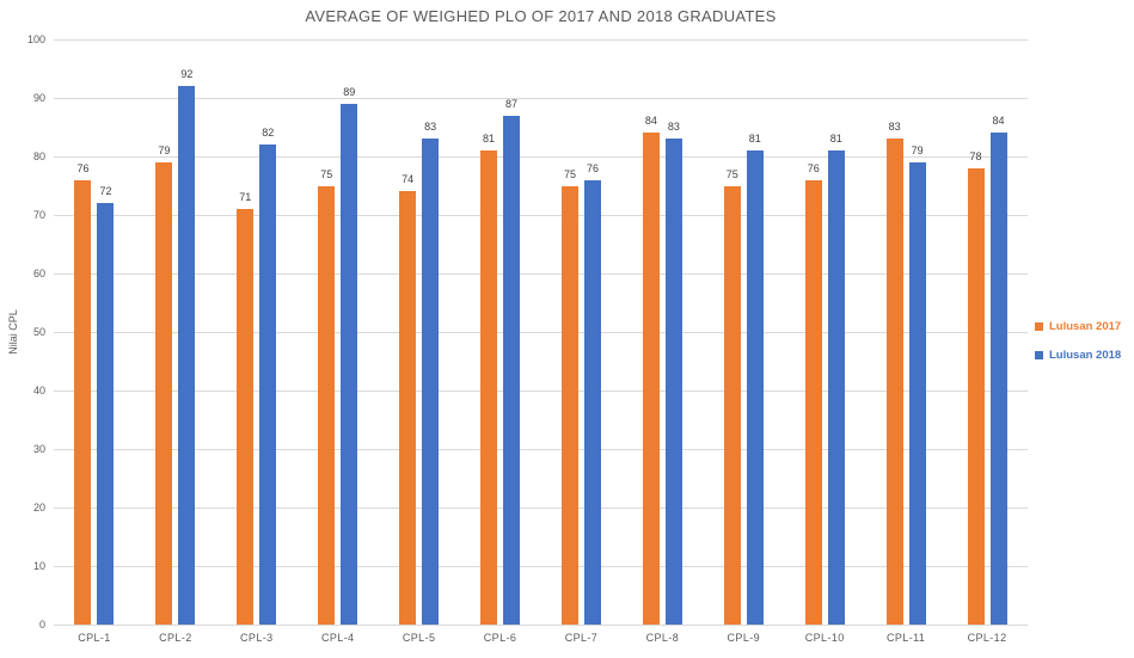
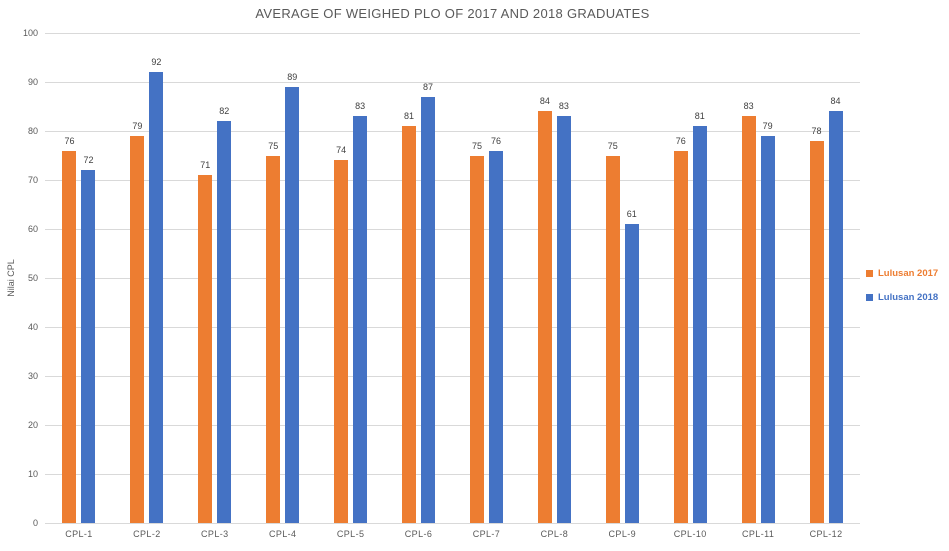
Lulusan 2018/CPL-9: 81 -> 61
